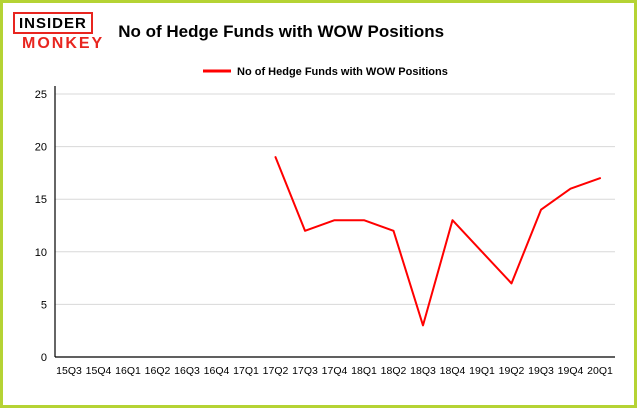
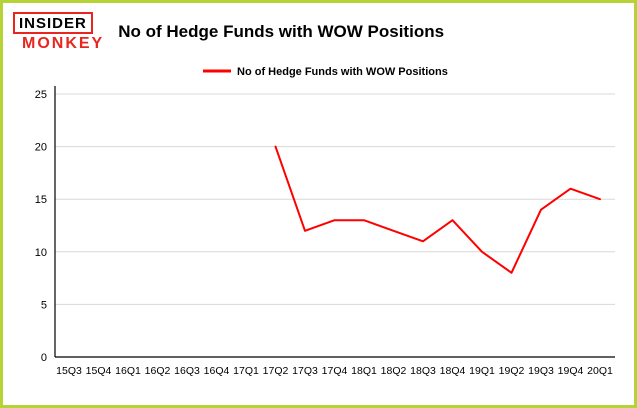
17Q2: 19 -> 20
18Q3: 3 -> 11
19Q2: 7 -> 8
20Q1: 17 -> 15
